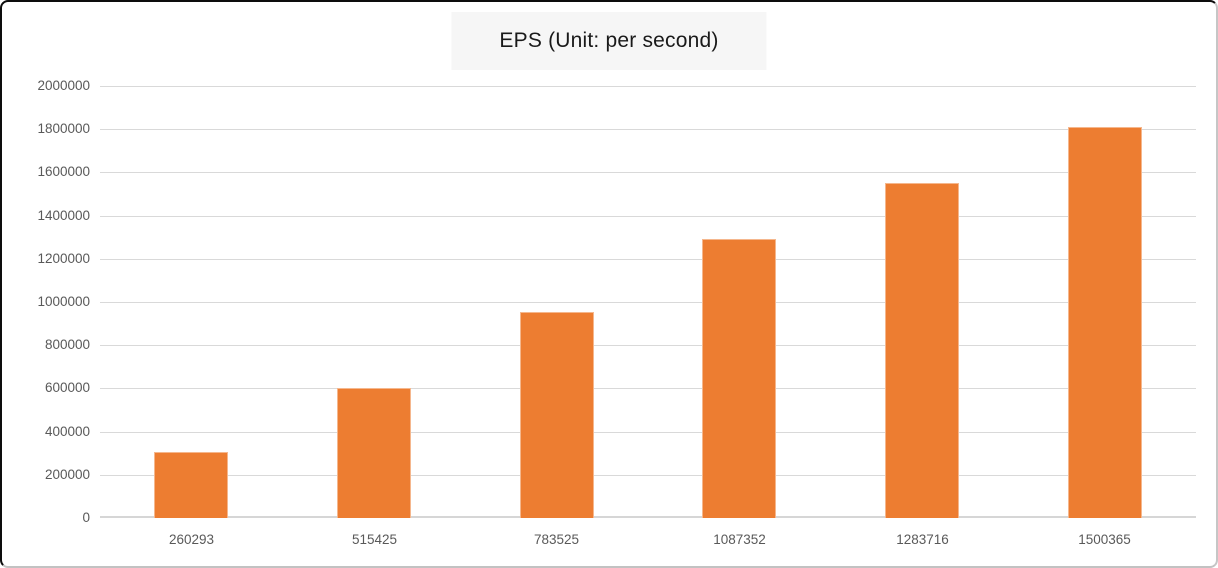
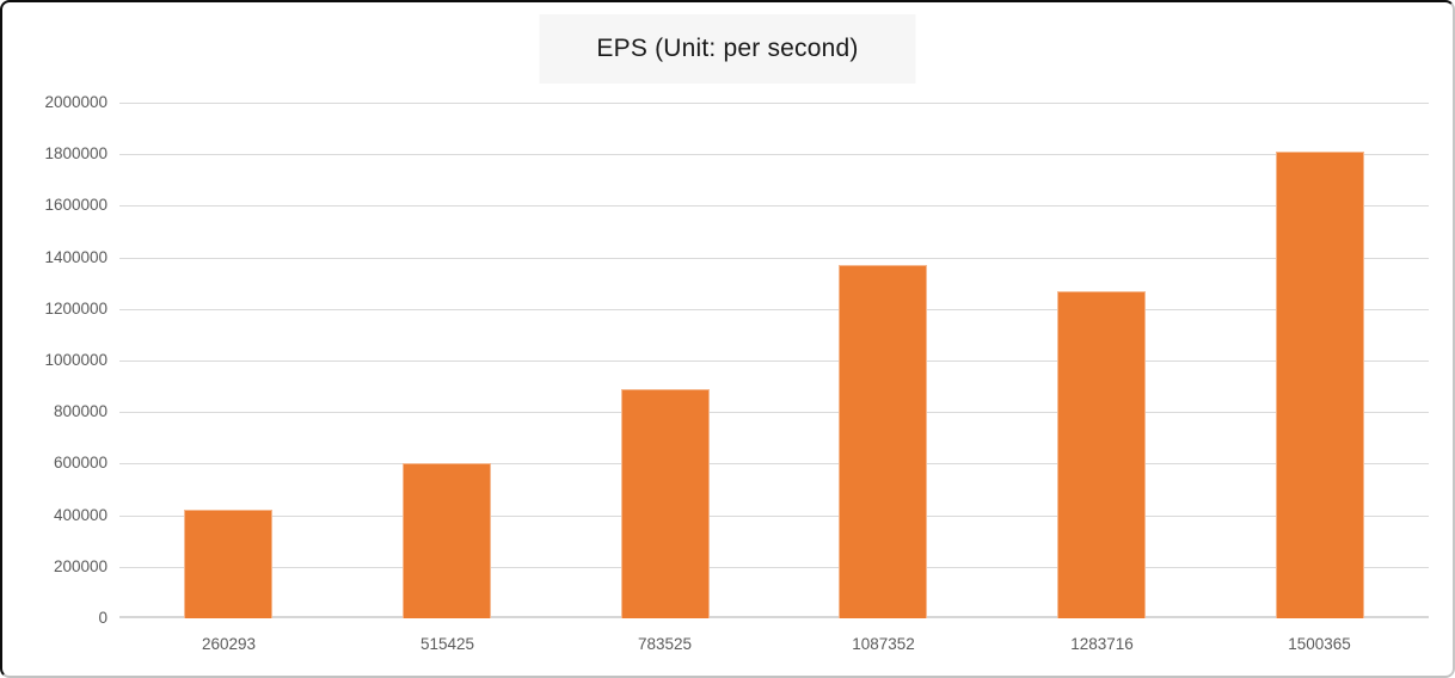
260293: 300000 -> 420000
783525: 960000 -> 890000
1087352: 1290000 -> 1370000
1283716: 1550000 -> 1270000
